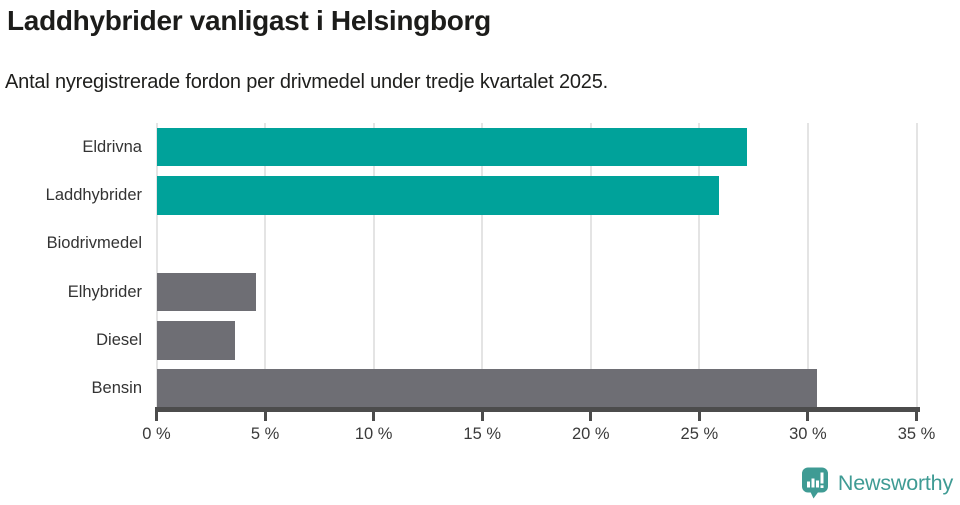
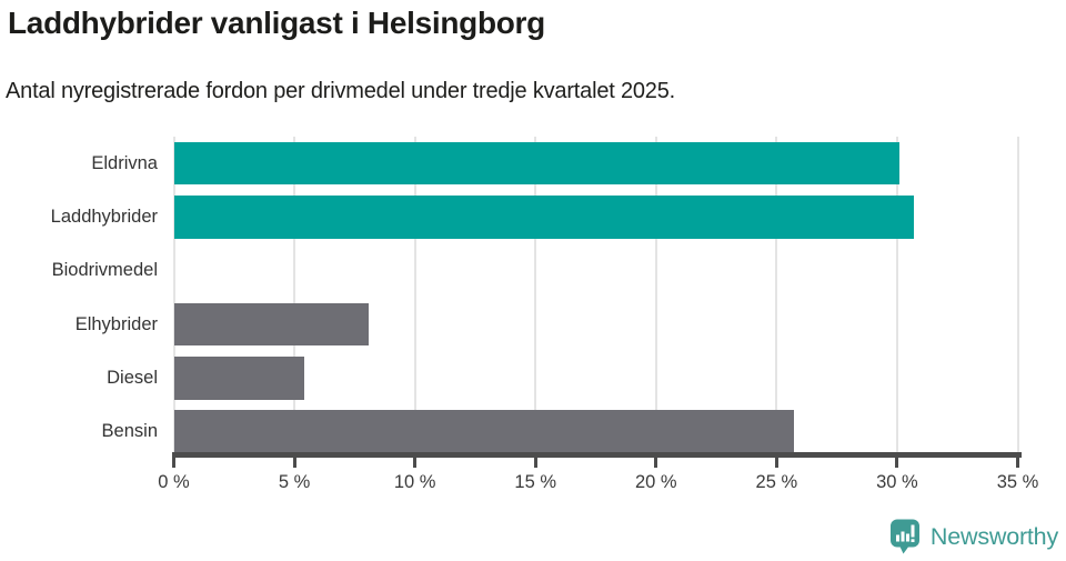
Eldrivna: 27.2% -> 30.1%
Laddhybrider: 25.9% -> 30.7%
Elhybrider: 4.6% -> 8.1%
Diesel: 3.6% -> 5.4%
Bensin: 30.4% -> 25.7%
